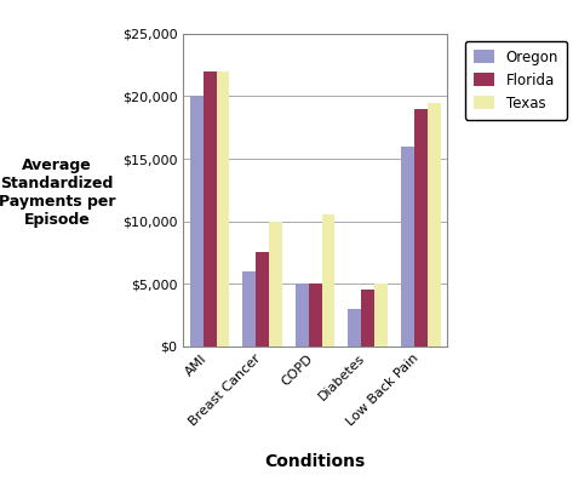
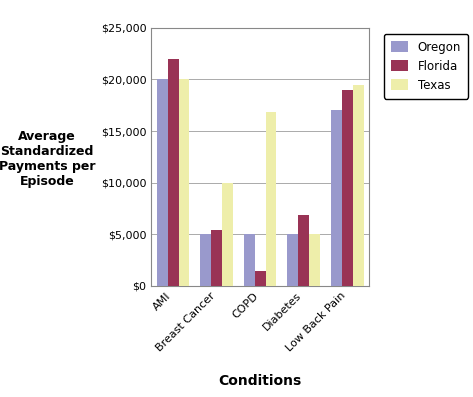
Texas/AMI: $22,000 -> $20,000
Oregon/Breast Cancer: $6,000 -> $5,000
Florida/Breast Cancer: $7,500 -> $5,400
Florida/COPD: $5,000 -> $1,400
Texas/COPD: $10,500 -> $16,800
Oregon/Diabetes: $3,000 -> $5,000
Florida/Diabetes: $4,500 -> $6,900
Oregon/Low Back Pain: $16,000 -> $17,000
